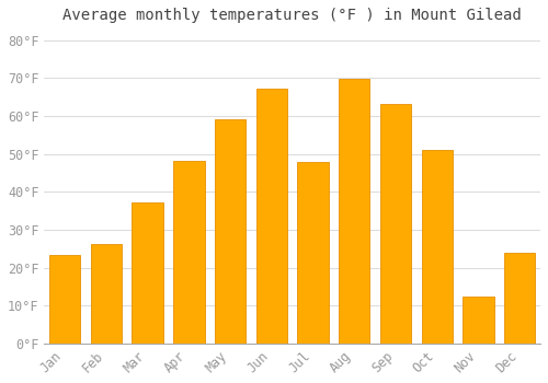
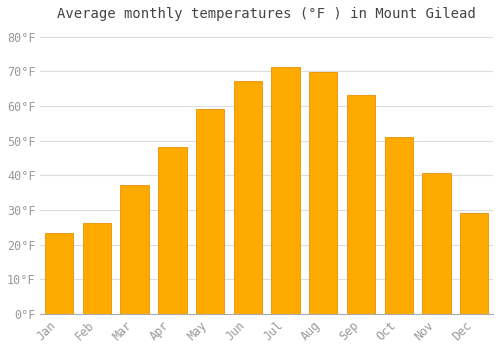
Jul: 48.0°F -> 71.2°F
Nov: 12.5°F -> 40.6°F
Dec: 24.0°F -> 29.1°F
